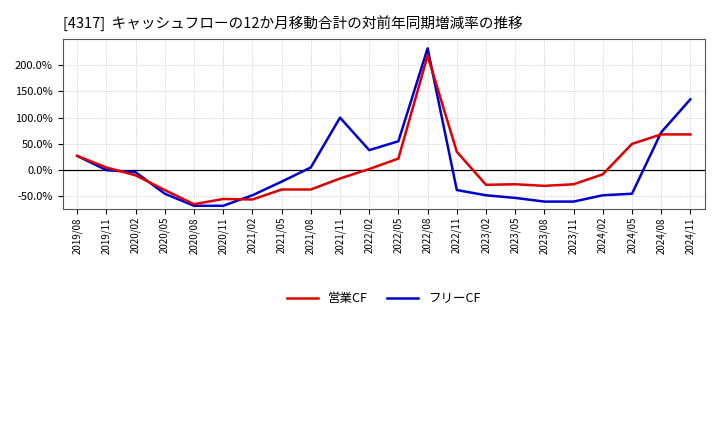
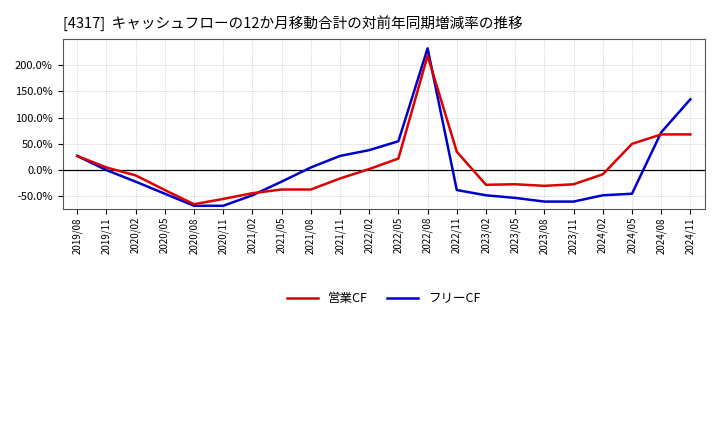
フリーCF/2020/02: -4% -> -22%
営業CF/2021/02: -56% -> -44%
フリーCF/2021/11: 100% -> 27%
